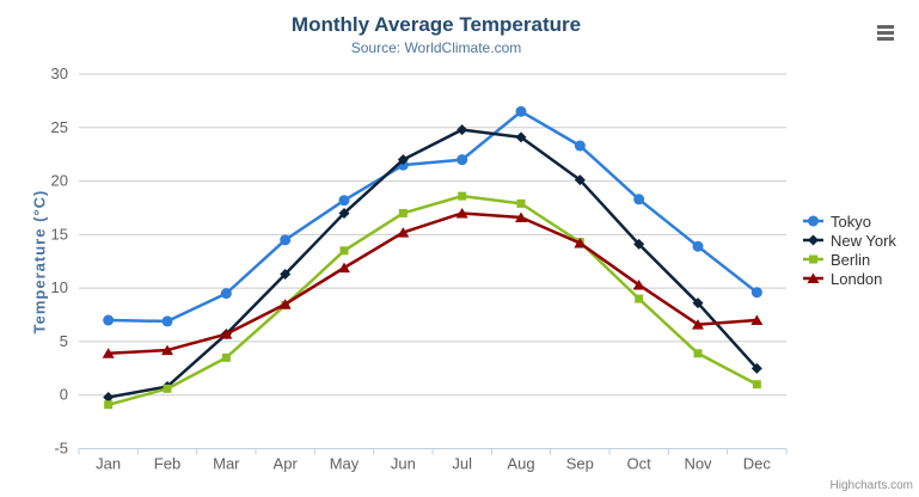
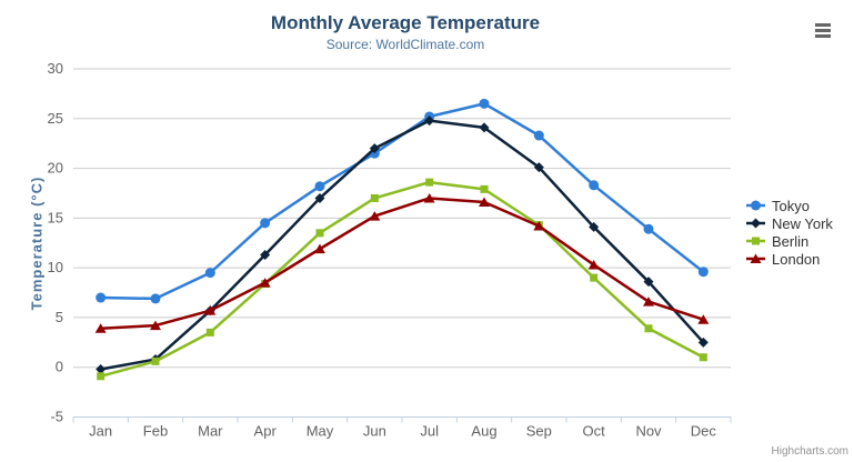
Tokyo/Jul: 22 -> 25
London/Dec: 7 -> 5
